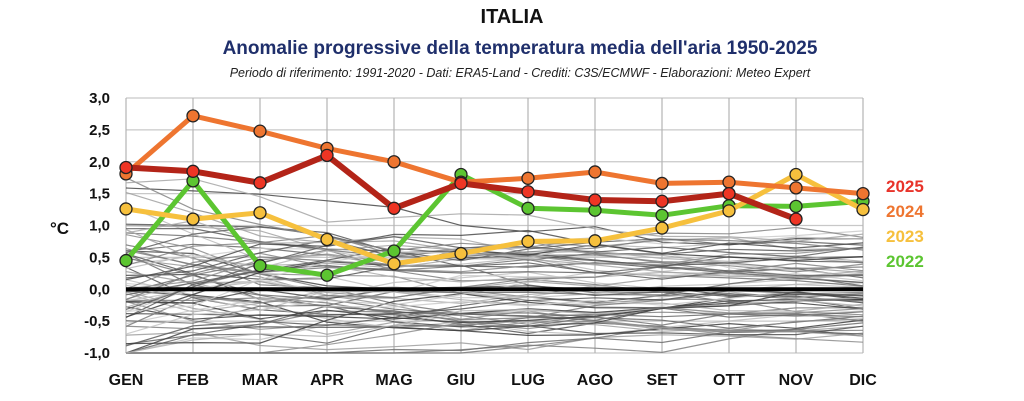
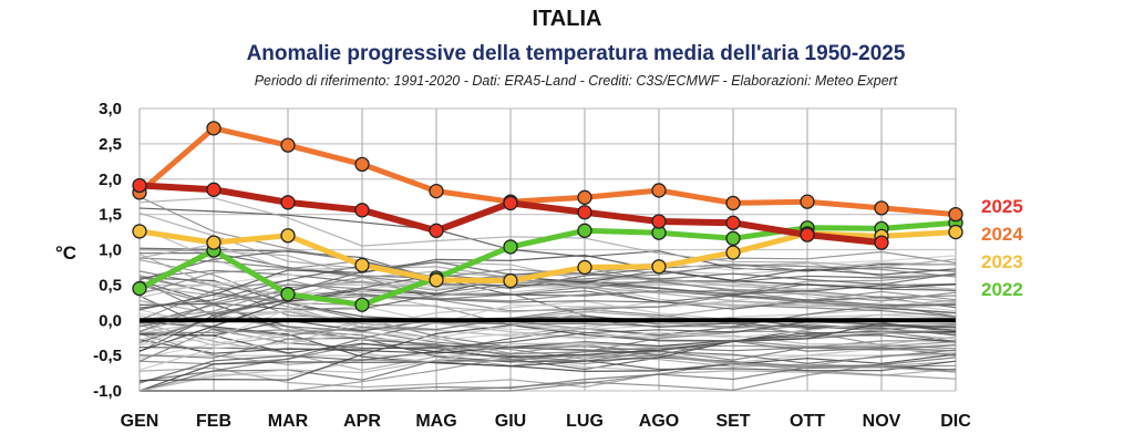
2022/FEB: 1,7 -> 1,0
2025/APR: 2,1 -> 1,6
2023/MAG: 0,4 -> 0,6
2024/MAG: 2,0 -> 1,8
2022/GIU: 1,8 -> 1,0
2025/OTT: 1,5 -> 1,2
2023/NOV: 1,8 -> 1,2
